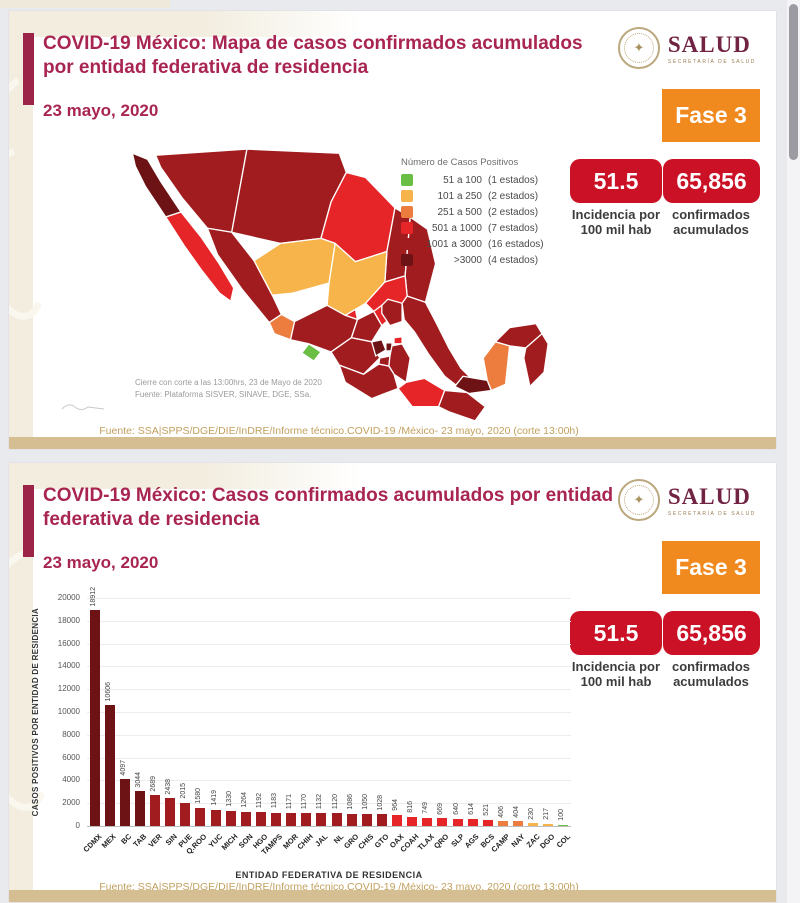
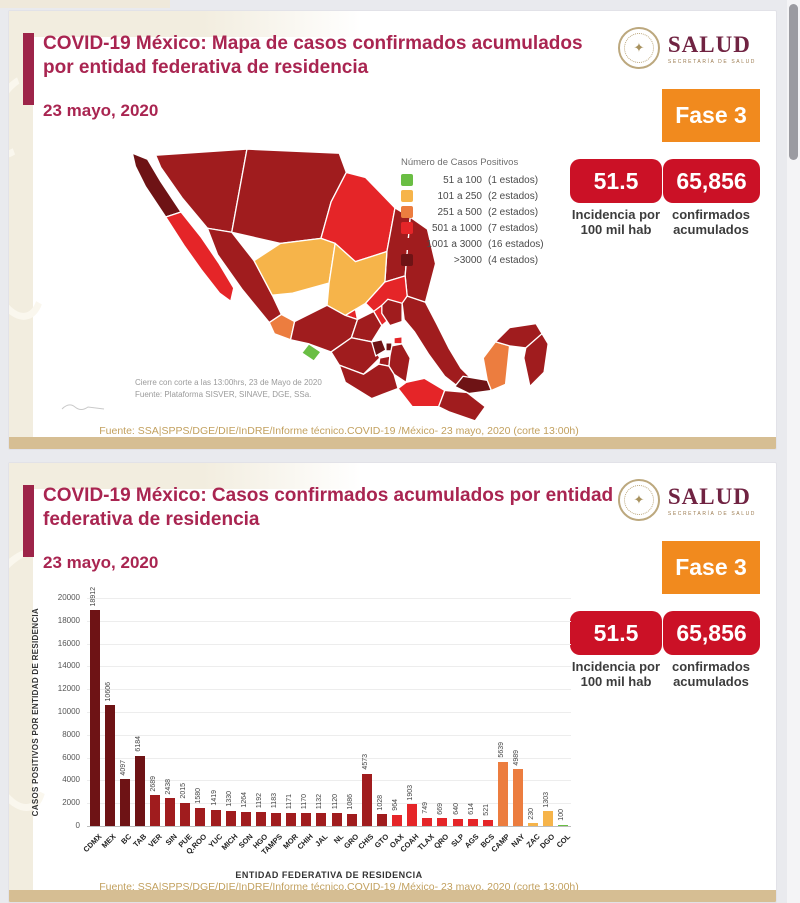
TAB: 3044 -> 6184
CHIS: 1050 -> 4573
COAH: 816 -> 1903
CAMP: 406 -> 5639
NAY: 404 -> 4989
DGO: 217 -> 1303
